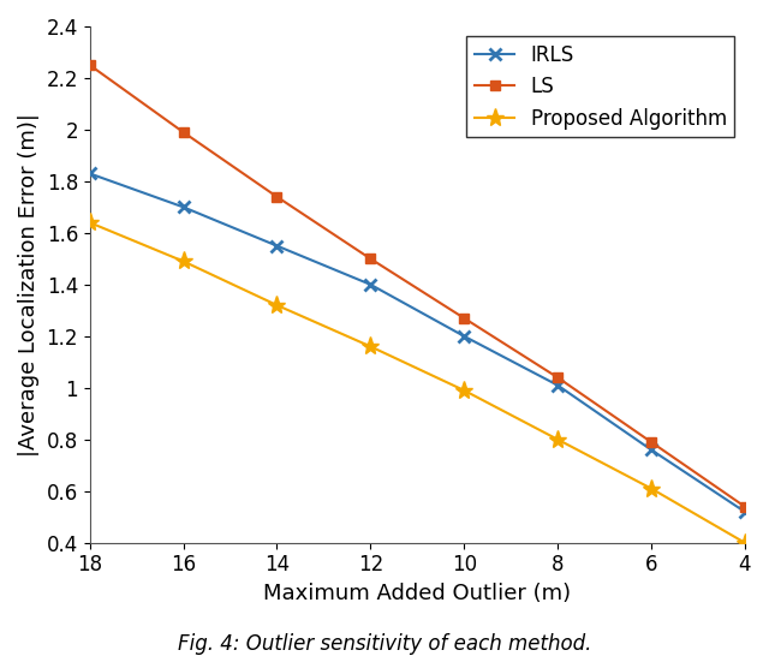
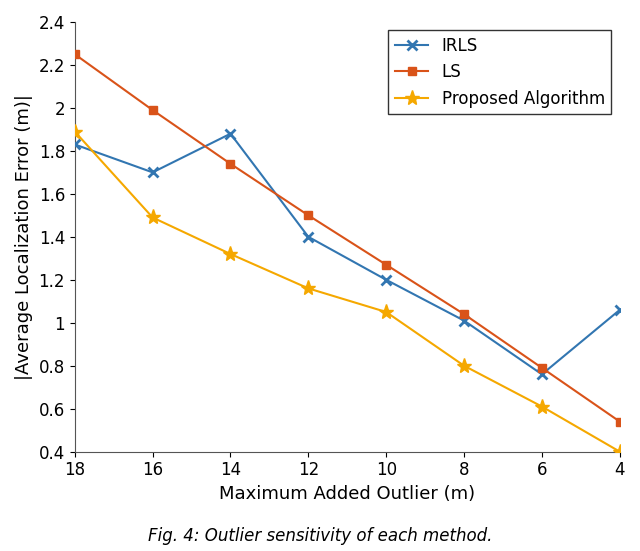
Proposed Algorithm/18: 1.64 -> 1.89
IRLS/14: 1.55 -> 1.88
Proposed Algorithm/10: 0.99 -> 1.05
IRLS/4: 0.52 -> 1.06
